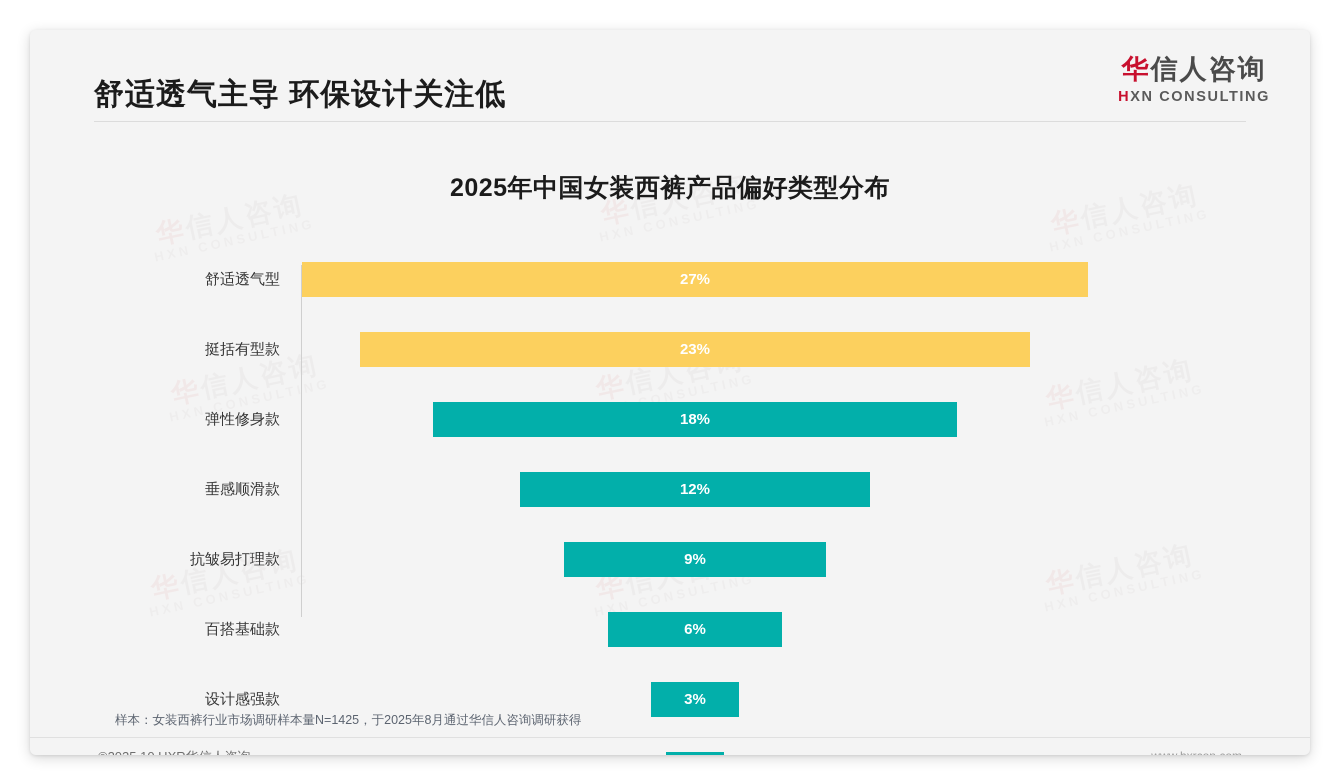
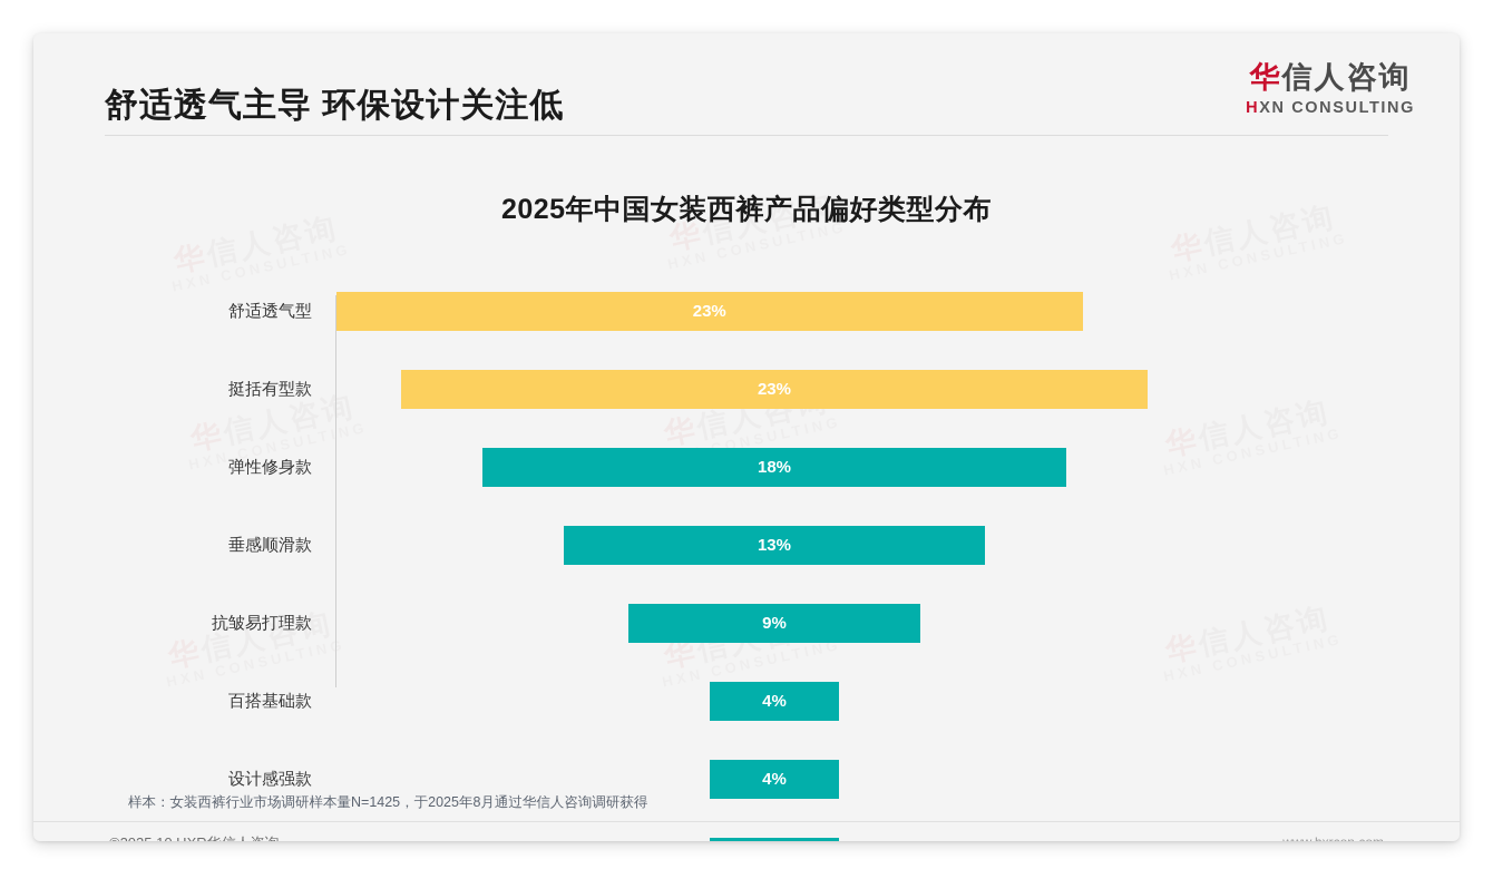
舒适透气型: 27% -> 23%
垂感顺滑款: 12% -> 13%
百搭基础款: 6% -> 4%
设计感强款: 3% -> 4%
环保面料款: 2% -> 4%
